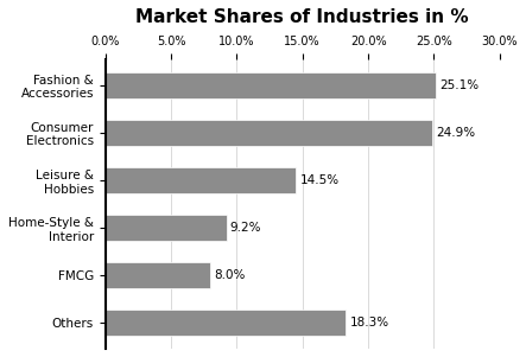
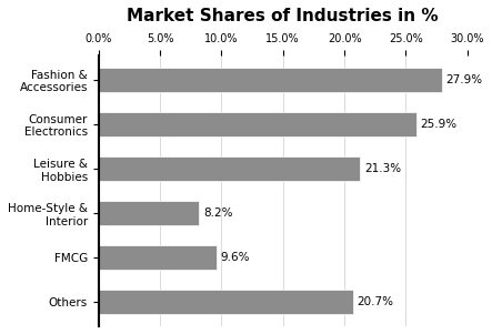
Fashion & Accessories: 25.1% -> 27.9%
Consumer Electronics: 24.9% -> 25.9%
Leisure & Hobbies: 14.5% -> 21.3%
Home-Style & Interior: 9.2% -> 8.2%
FMCG: 8.0% -> 9.6%
Others: 18.3% -> 20.7%
